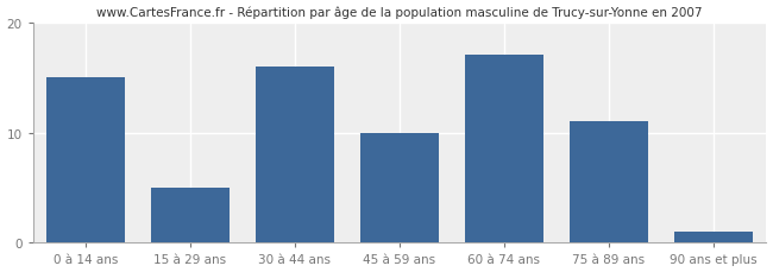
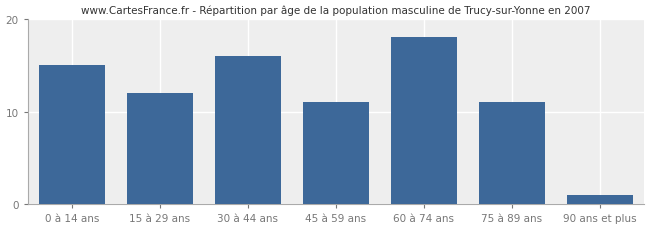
15 à 29 ans: 5 -> 12
45 à 59 ans: 10 -> 11
60 à 74 ans: 17 -> 18
